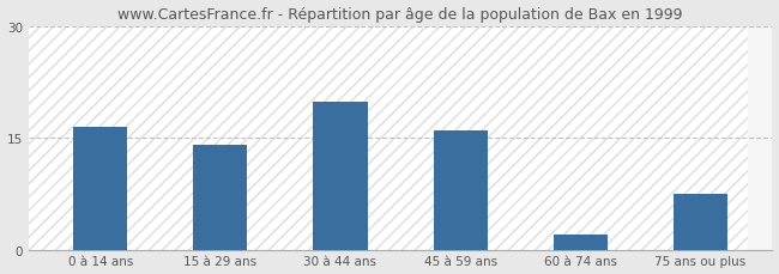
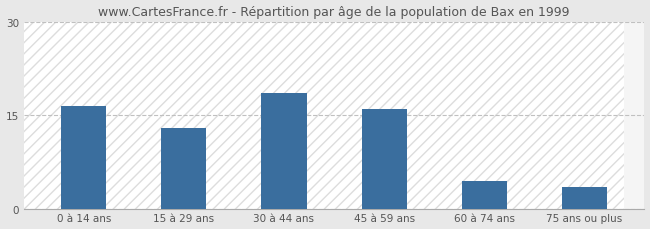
15 à 29 ans: 14.0 -> 13.0
30 à 44 ans: 19.8 -> 18.5
60 à 74 ans: 2.0 -> 4.5
75 ans ou plus: 7.4 -> 3.5
